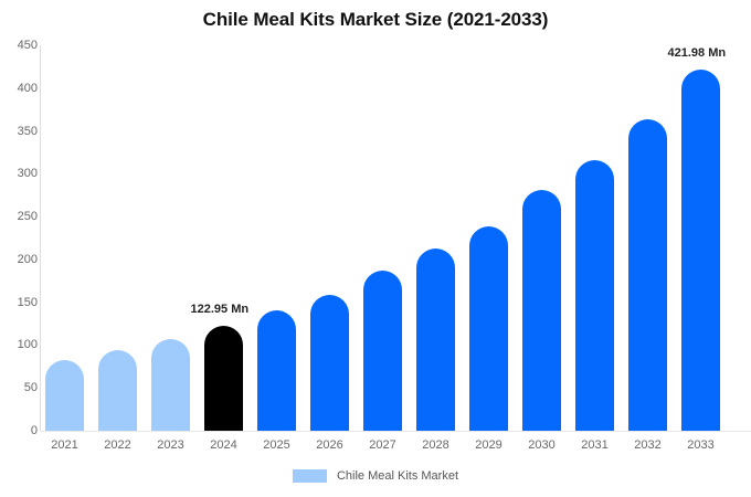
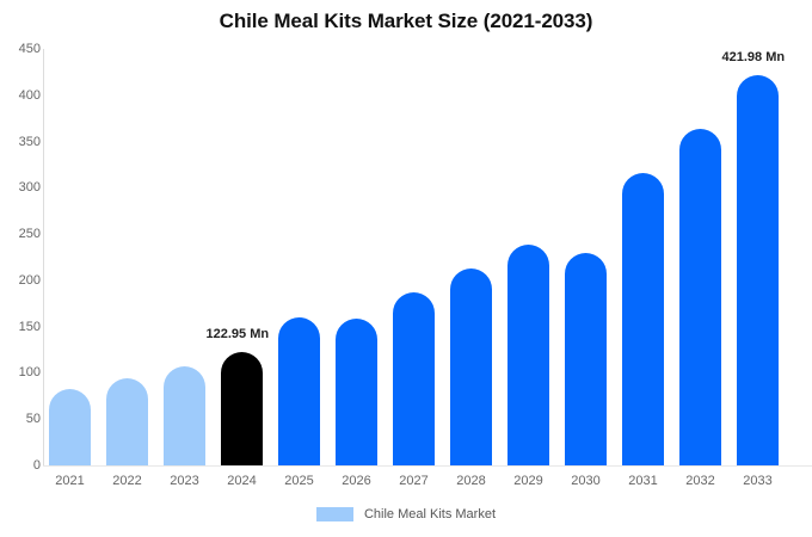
2025: 140 -> 160
2030: 280 -> 230
